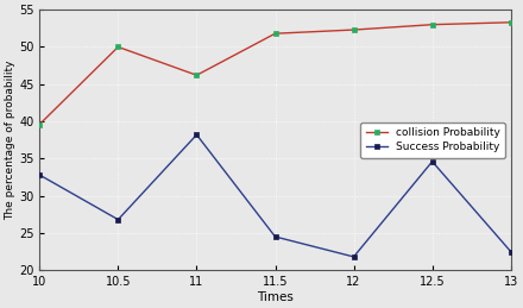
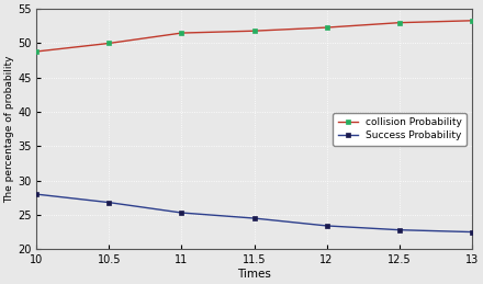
collision Probability/10: 39.6 -> 48.8
Success Probability/10: 32.8 -> 28.0
collision Probability/11: 46.2 -> 51.5
Success Probability/11: 38.2 -> 25.3
Success Probability/12: 21.8 -> 23.4
Success Probability/12.5: 34.6 -> 22.8
